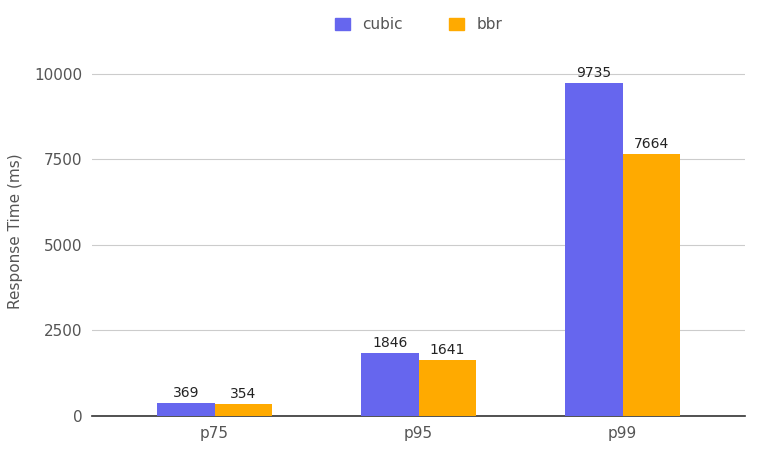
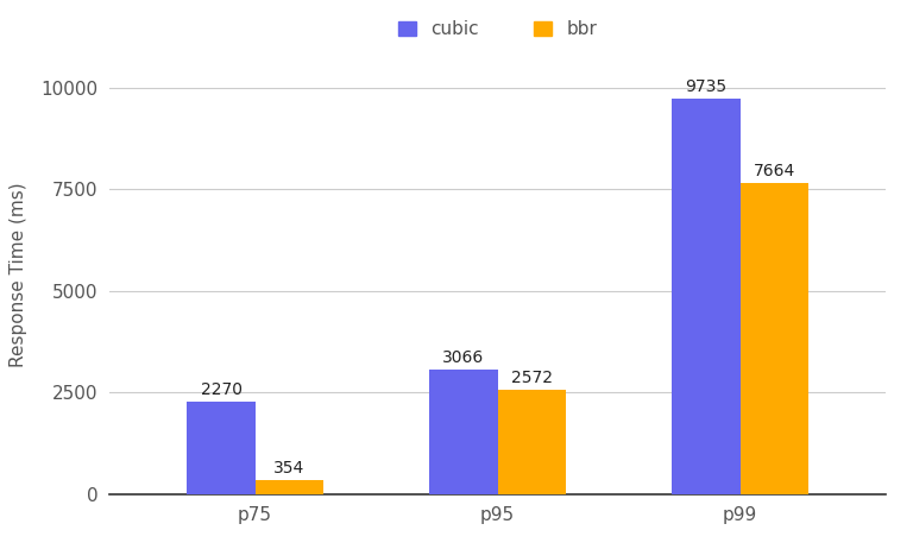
cubic/p75: 369 -> 2270
cubic/p95: 1846 -> 3066
bbr/p95: 1641 -> 2572
